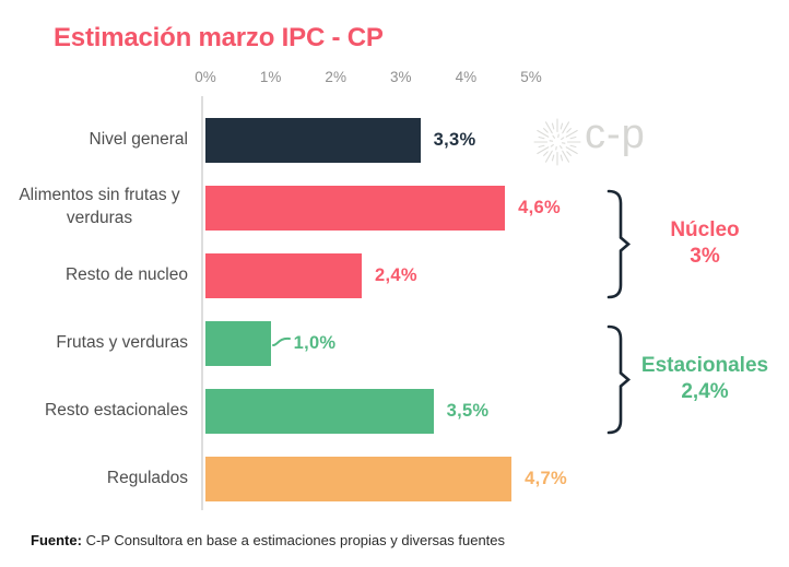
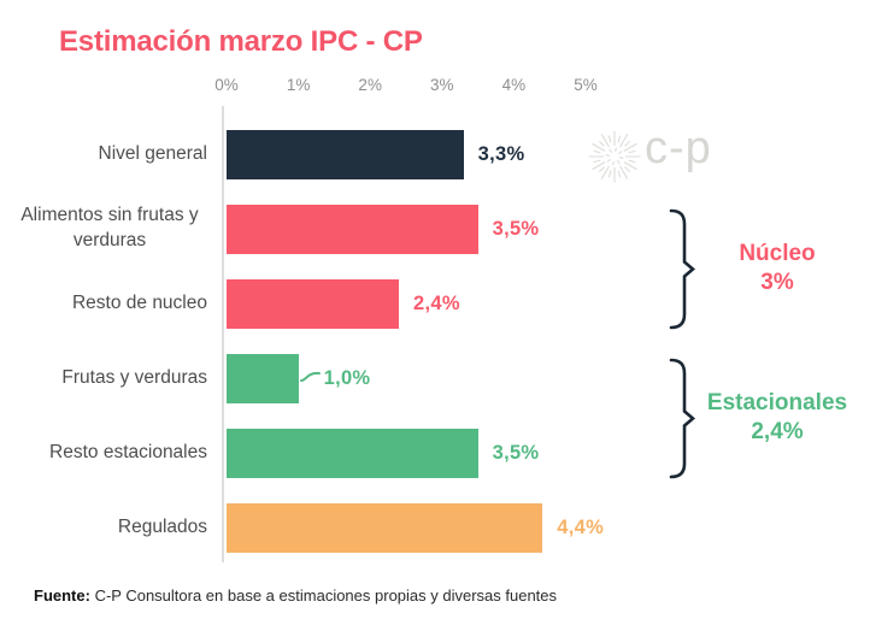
Alimentos sin frutas y verduras: 4,6% -> 3,5%
Regulados: 4,7% -> 4,4%
